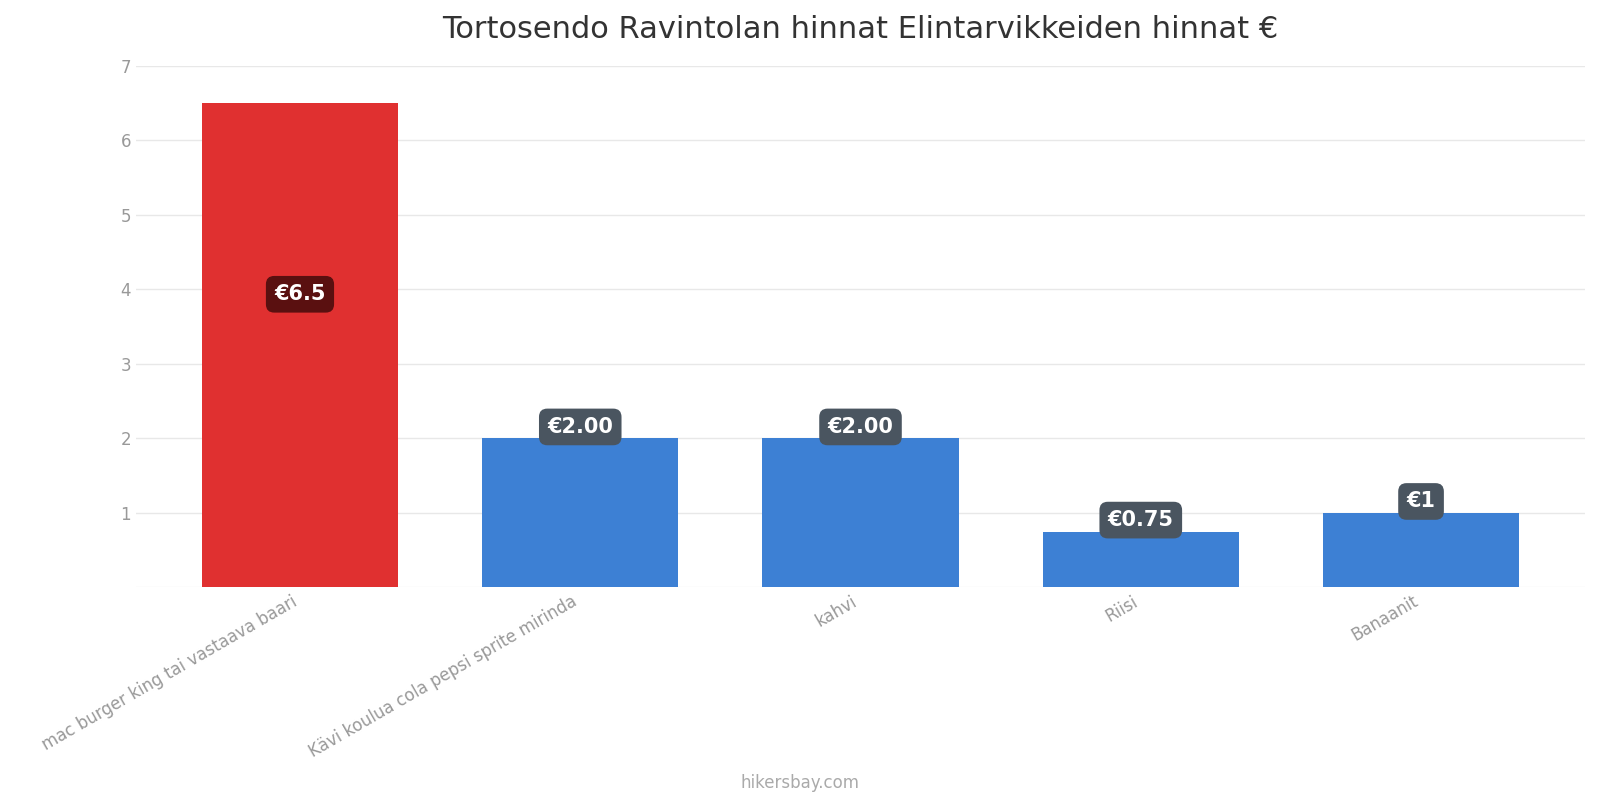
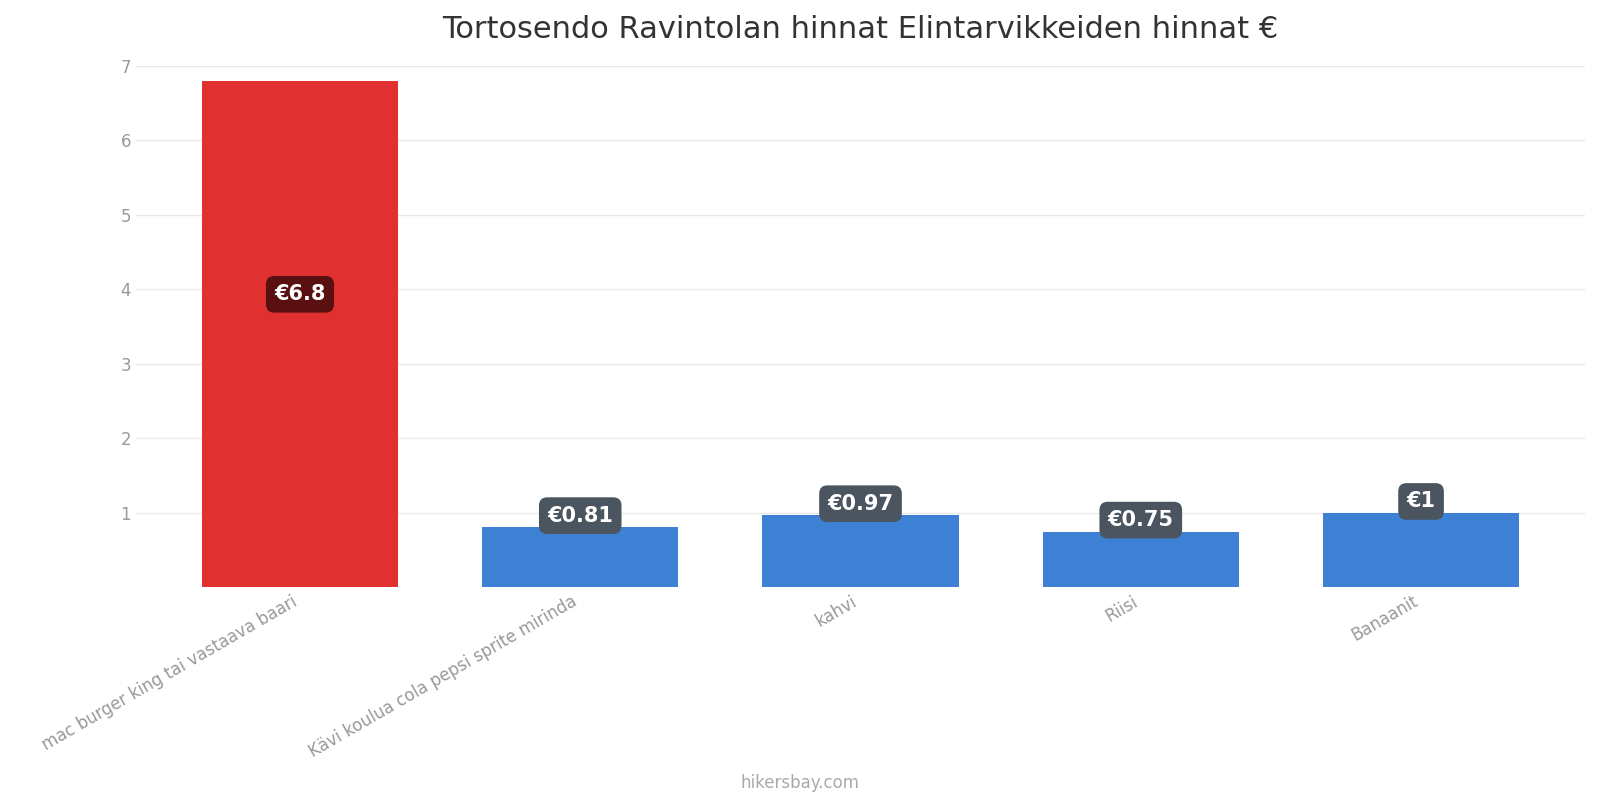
mac burger king tai vastaava baari: €6.5 -> €6.8
Kävi koulua cola pepsi sprite mirinda: €2.00 -> €0.81
kahvi: €2.00 -> €0.97
